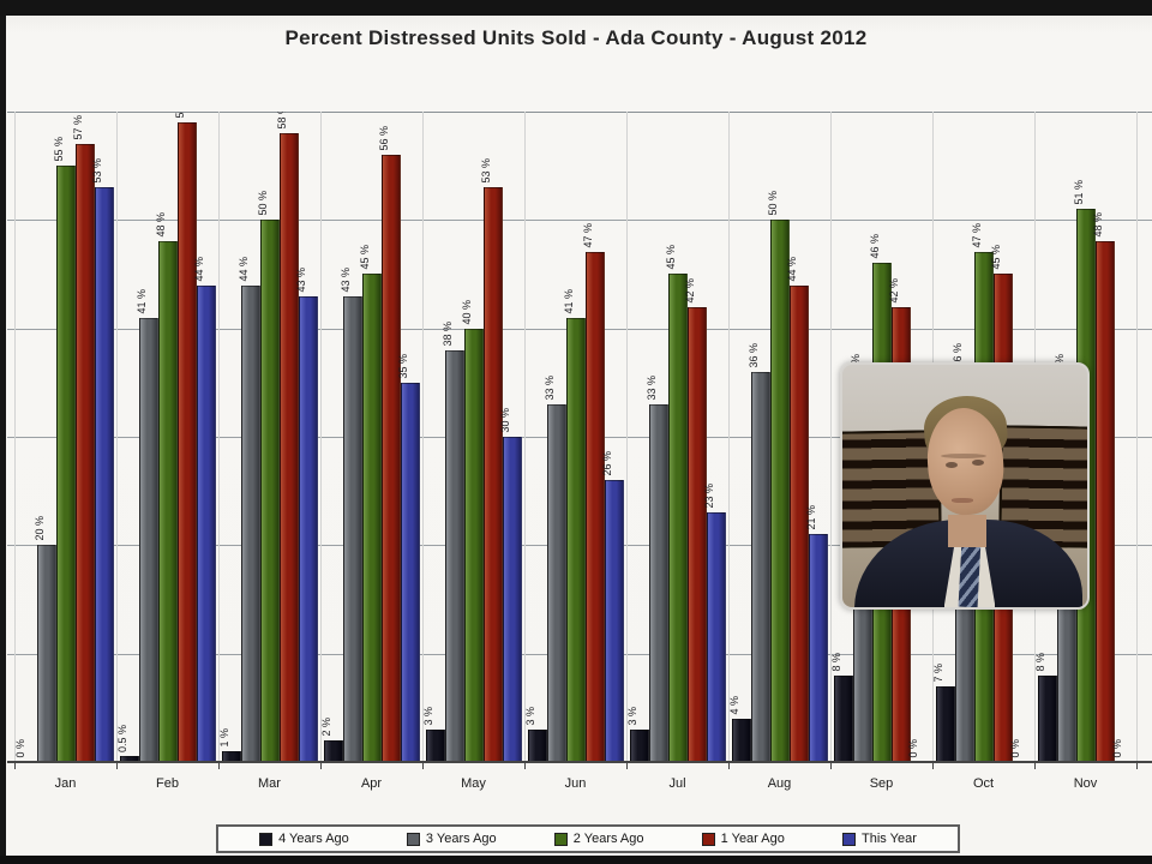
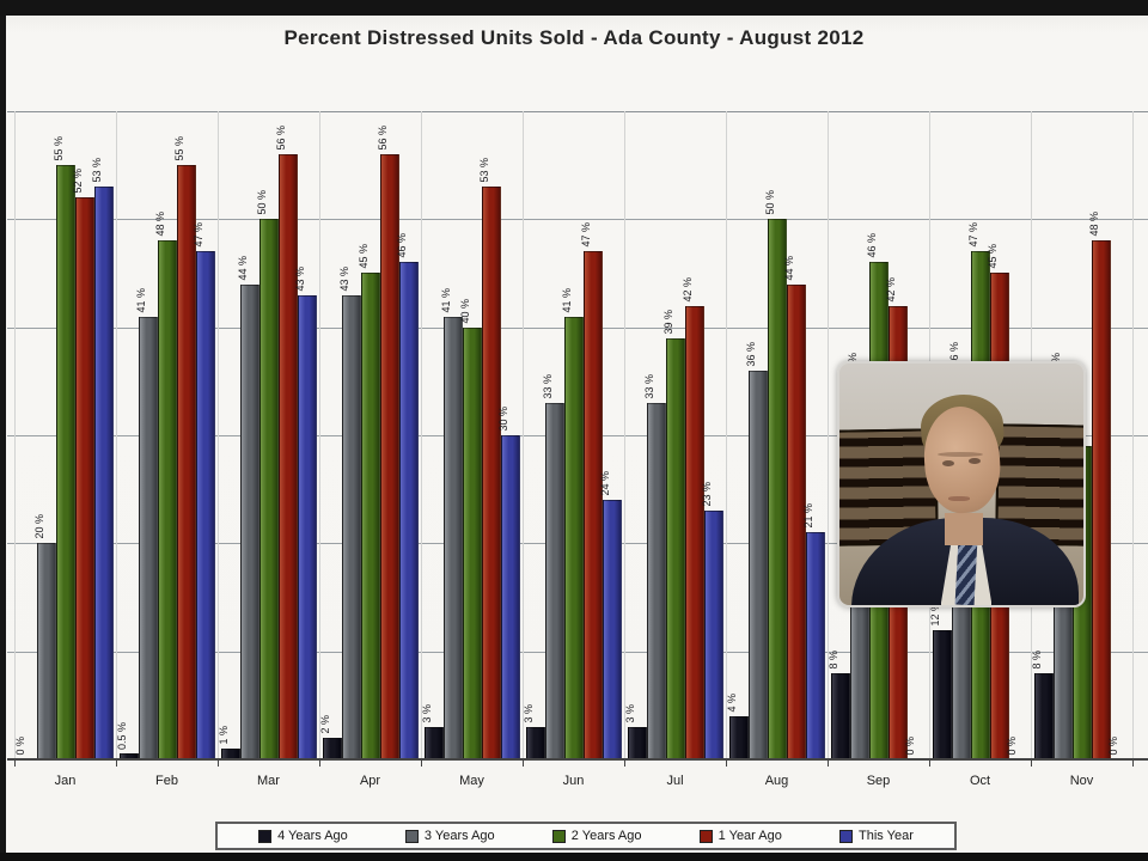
1 Year Ago/Jan: 57 -> 52
1 Year Ago/Feb: 59 -> 55
This Year/Feb: 44 -> 47
1 Year Ago/Mar: 58 -> 56
This Year/Apr: 35 -> 46
3 Years Ago/May: 38 -> 41
This Year/Jun: 26 -> 24
2 Years Ago/Jul: 45 -> 39
4 Years Ago/Oct: 7 -> 12
2 Years Ago/Nov: 51 -> 29
